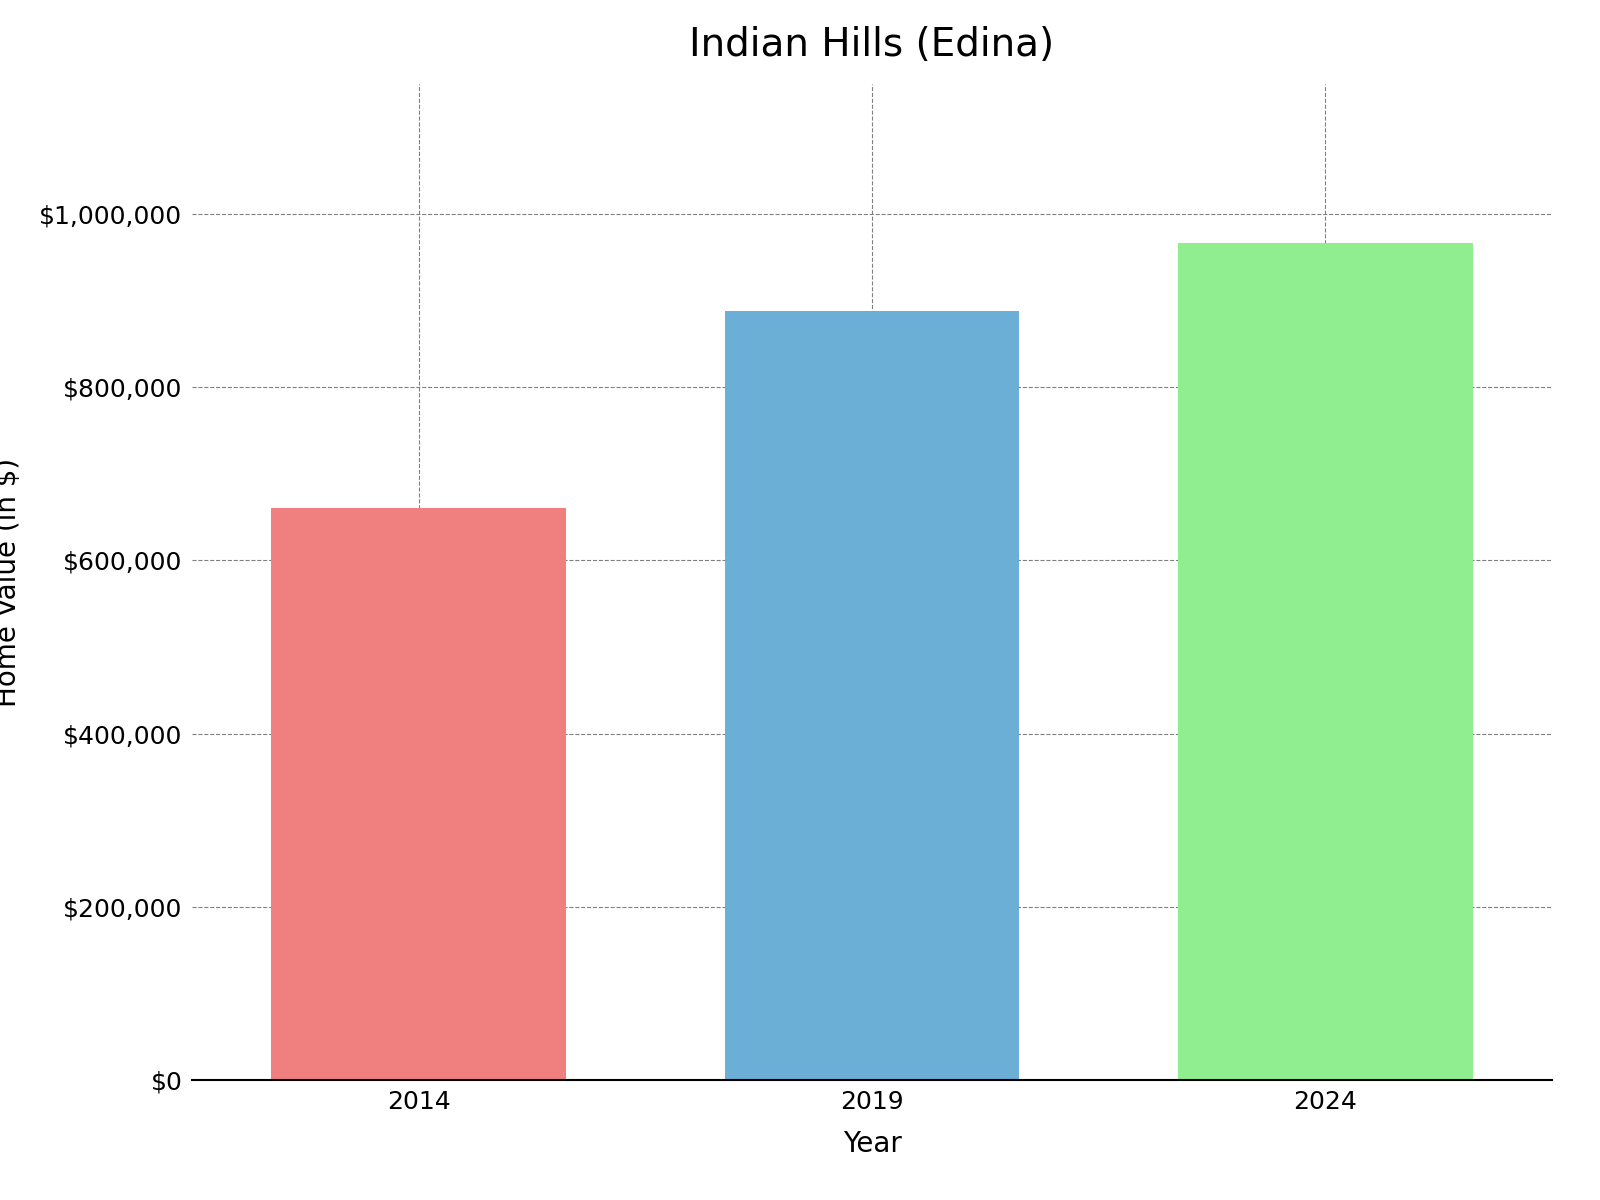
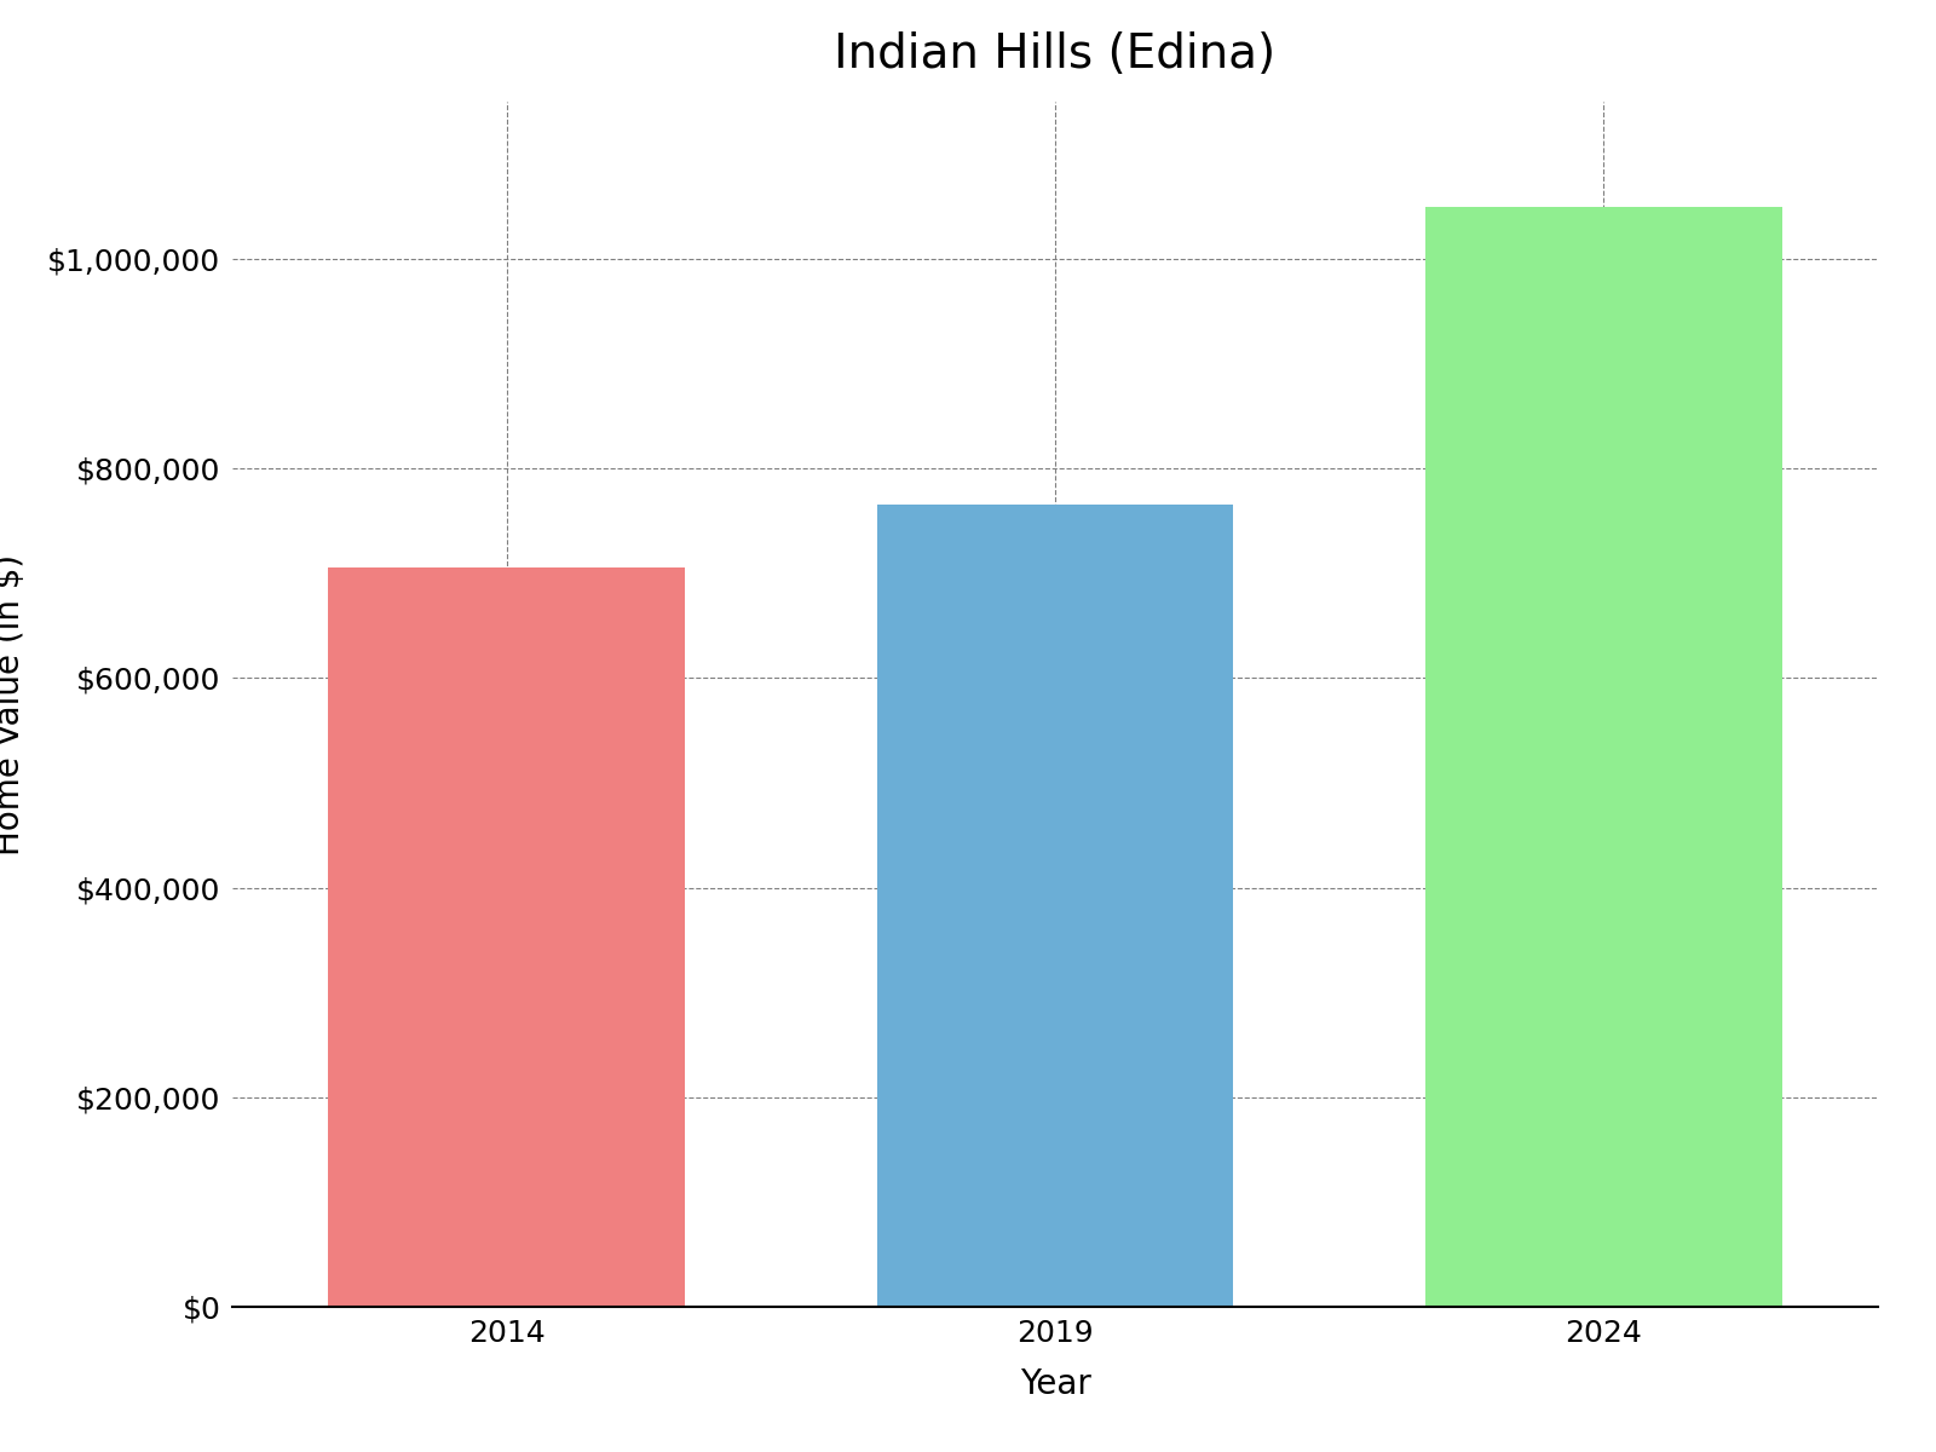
2014: $660,000 -> $705,000
2019: $888,000 -> $765,000
2024: $966,000 -> $1,050,000
